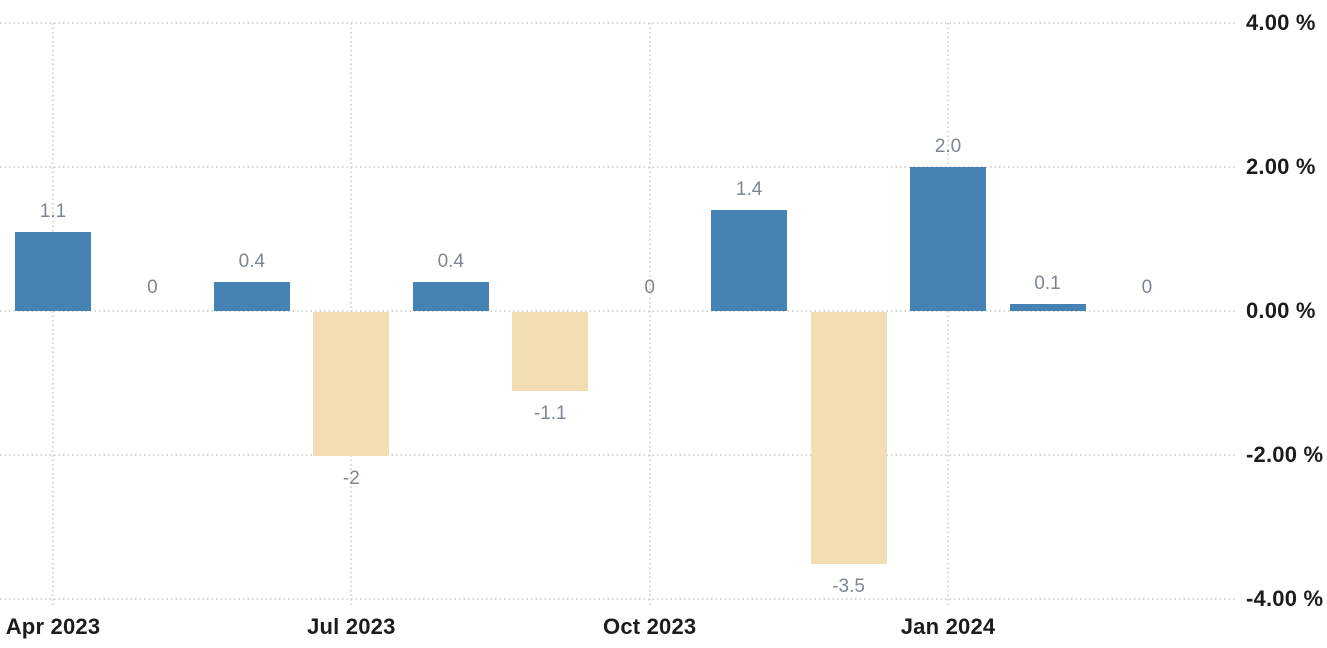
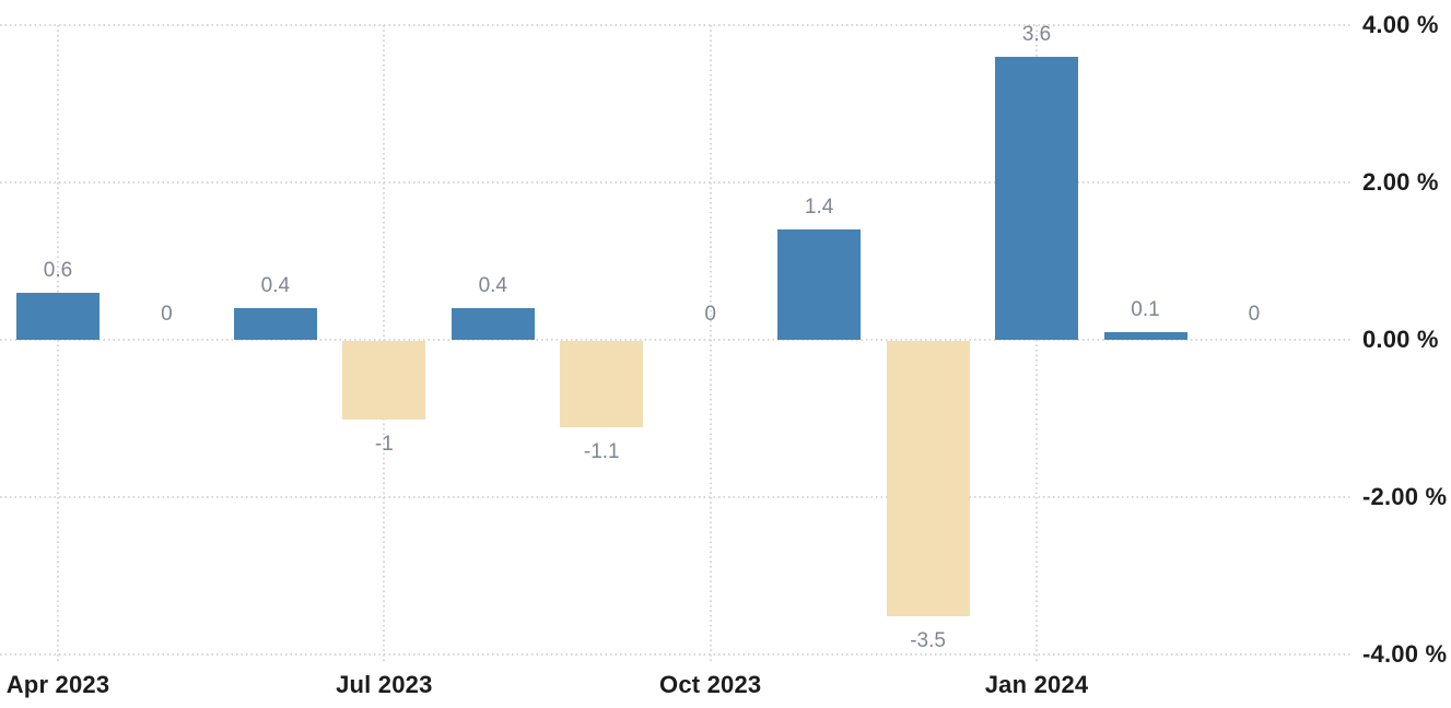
Apr 2023: 1.1 -> 0.6
Jul 2023: -2 -> -1
Jan 2024: 2.0 -> 3.6
